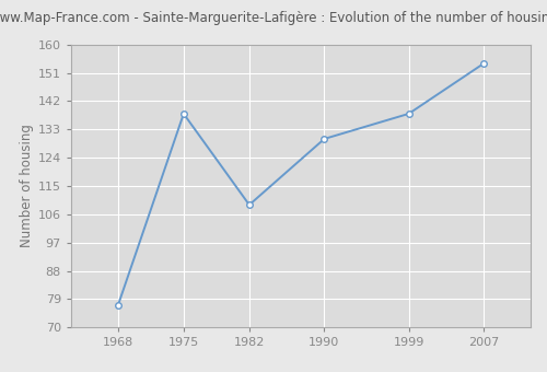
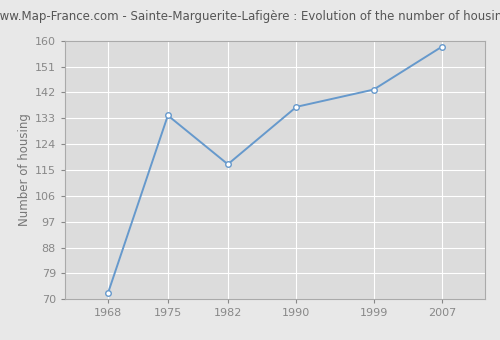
1968: 77 -> 72
1975: 138 -> 134
1982: 109 -> 117
1990: 130 -> 137
1999: 138 -> 143
2007: 154 -> 158
